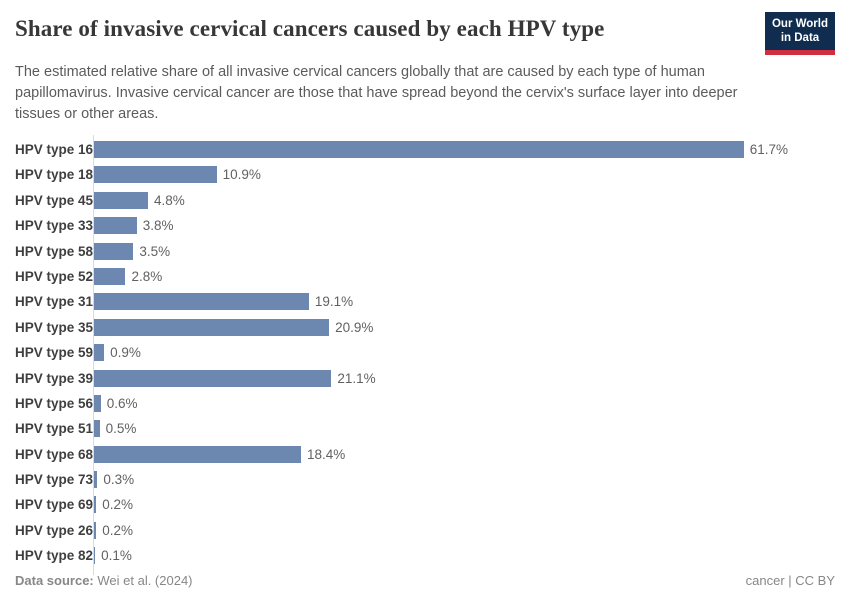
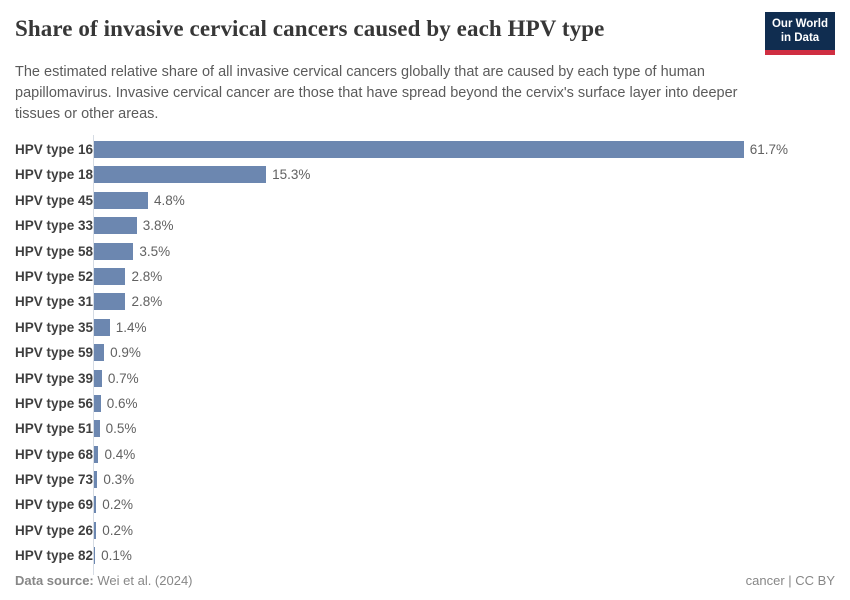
HPV type 18: 10.9% -> 15.3%
HPV type 31: 19.1% -> 2.8%
HPV type 35: 20.9% -> 1.4%
HPV type 39: 21.1% -> 0.7%
HPV type 68: 18.4% -> 0.4%
